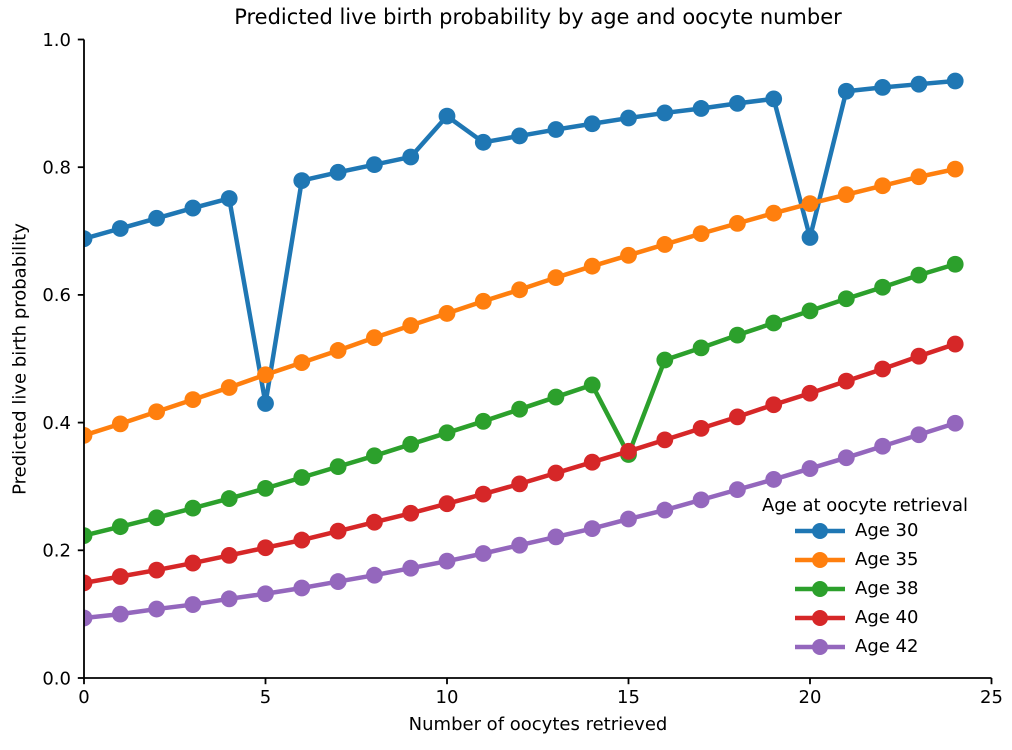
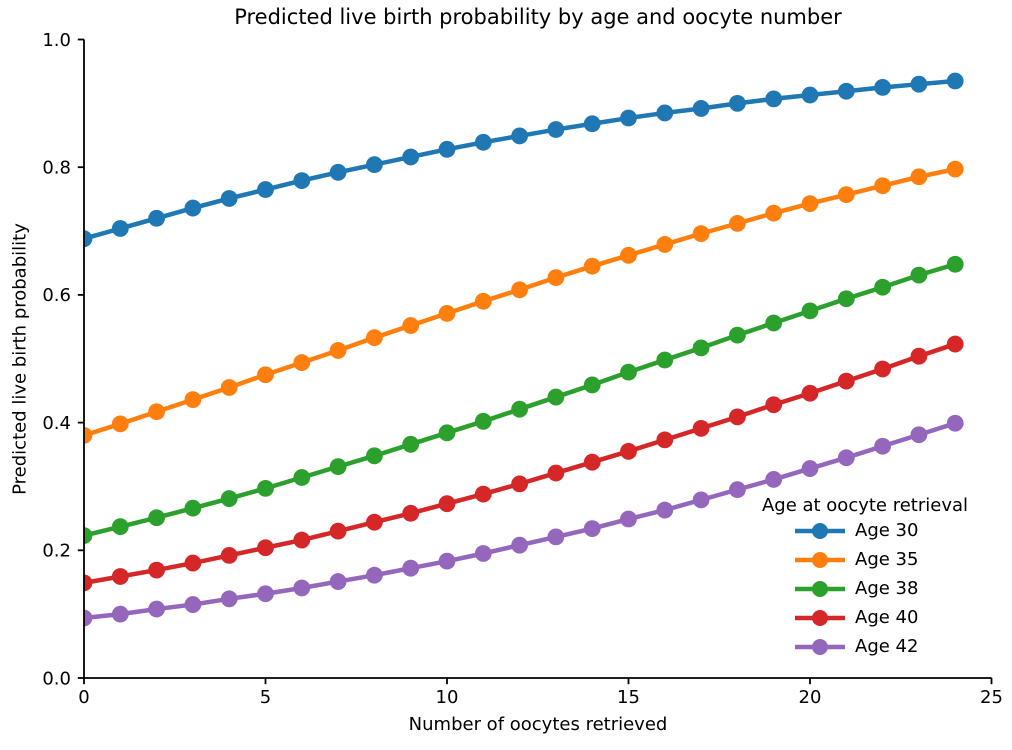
Age 30/5: 0.43 -> 0.77
Age 30/10: 0.88 -> 0.83
Age 38/15: 0.35 -> 0.48
Age 30/20: 0.69 -> 0.91
